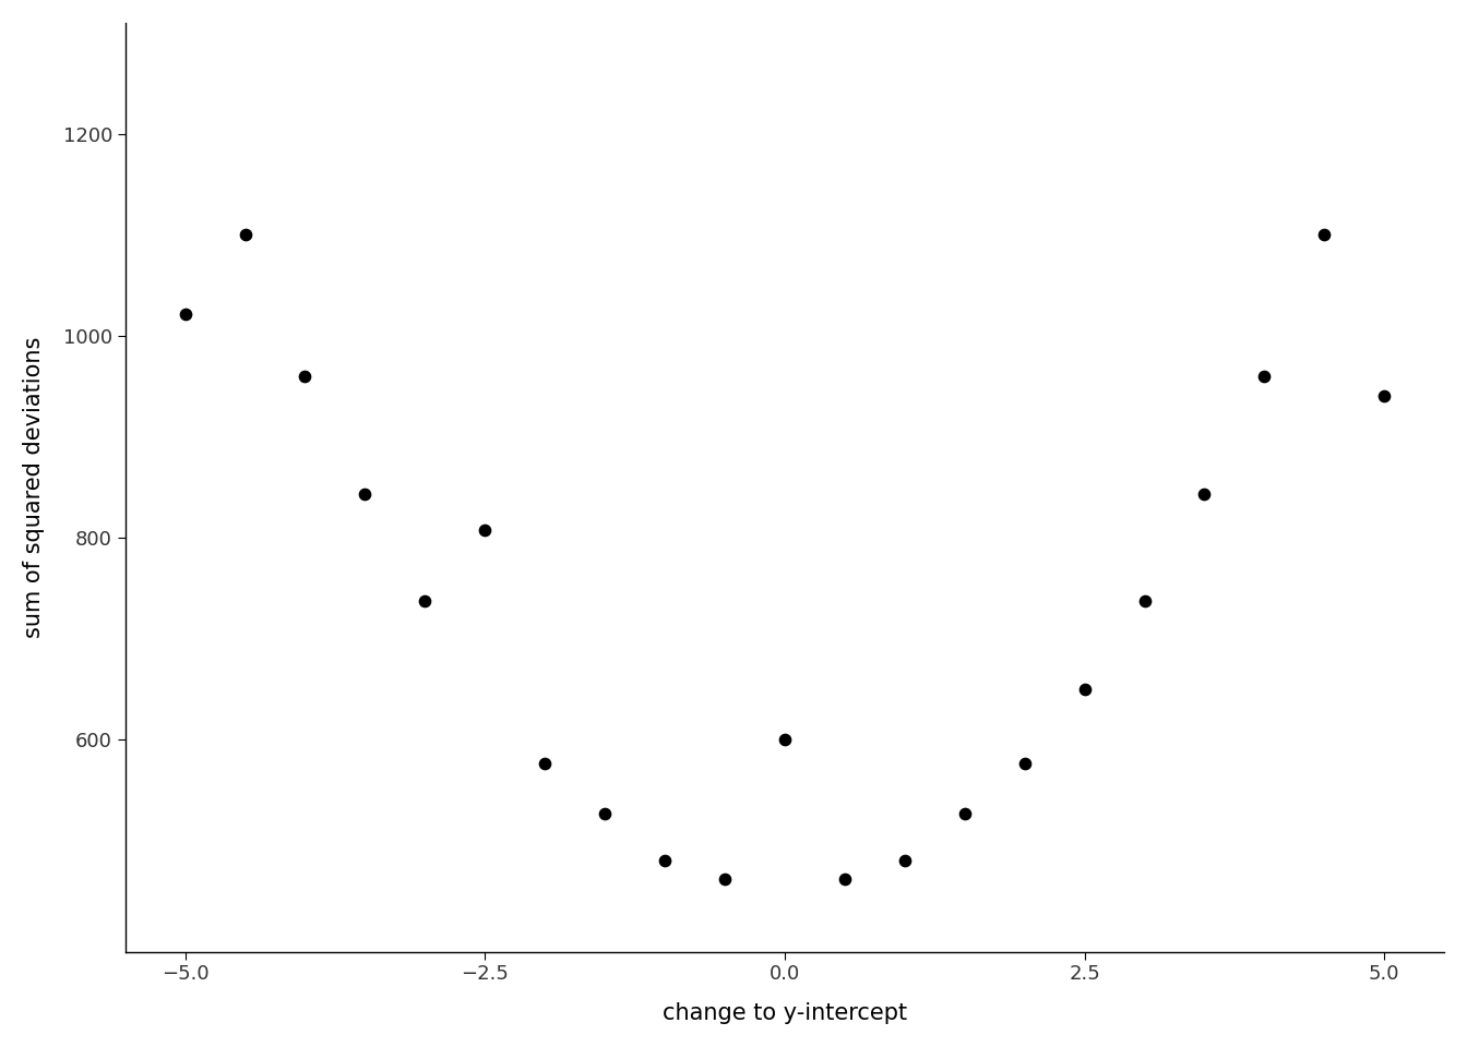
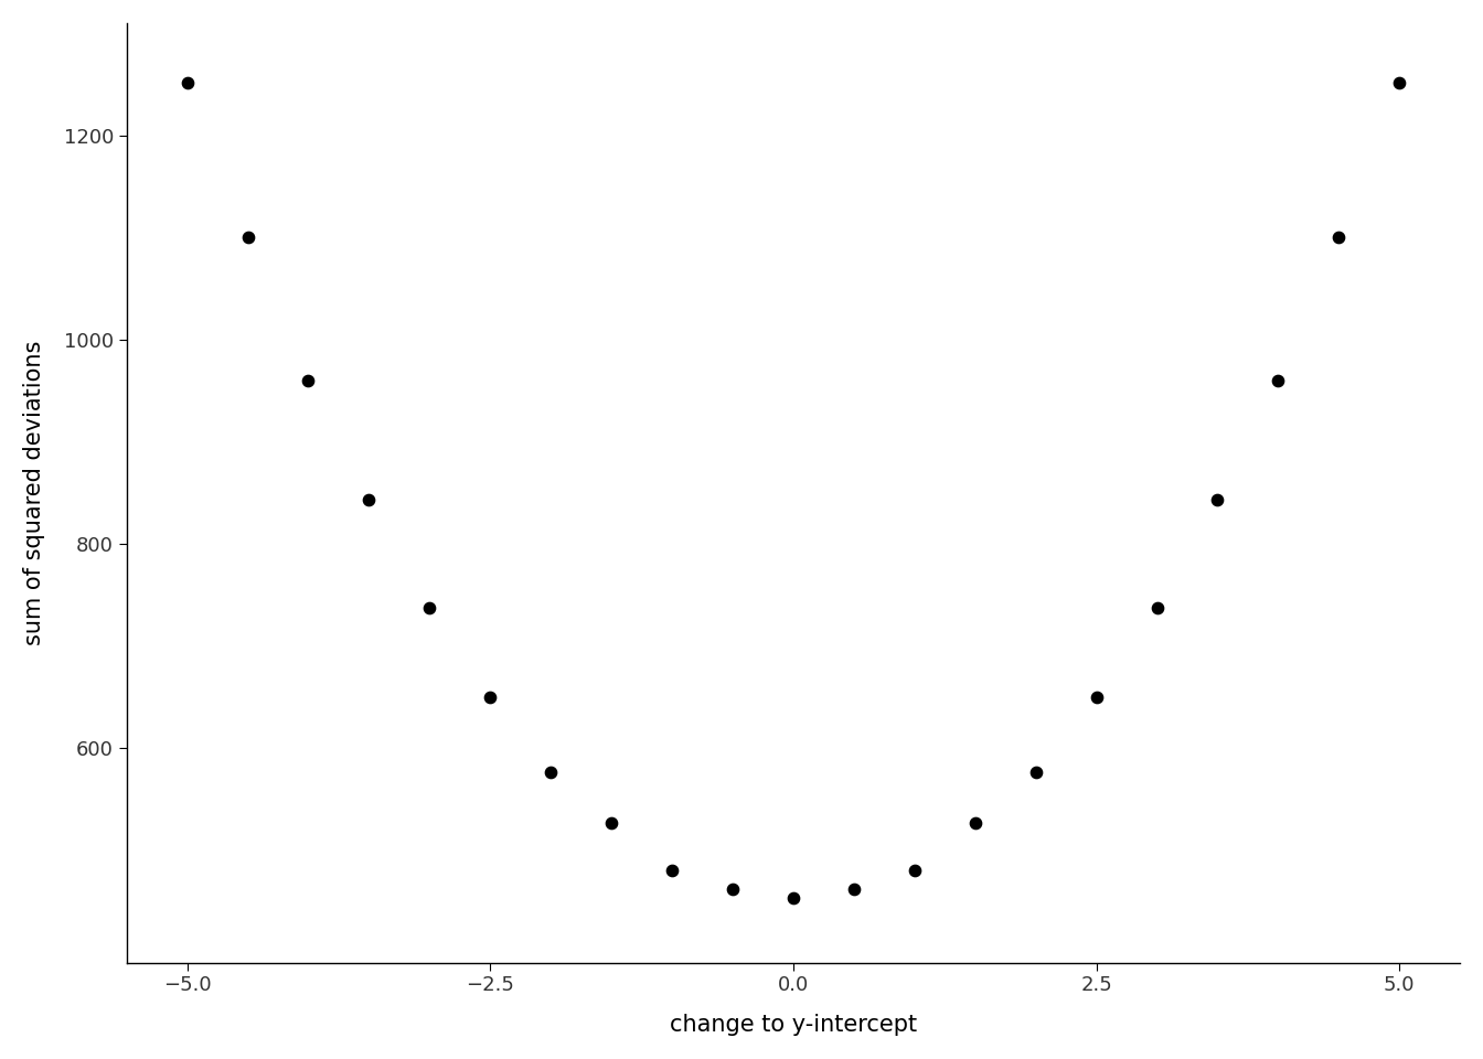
−5.0: 1022 -> 1252
−2.5: 808 -> 650
0.0: 600 -> 453
5.0: 940 -> 1252
